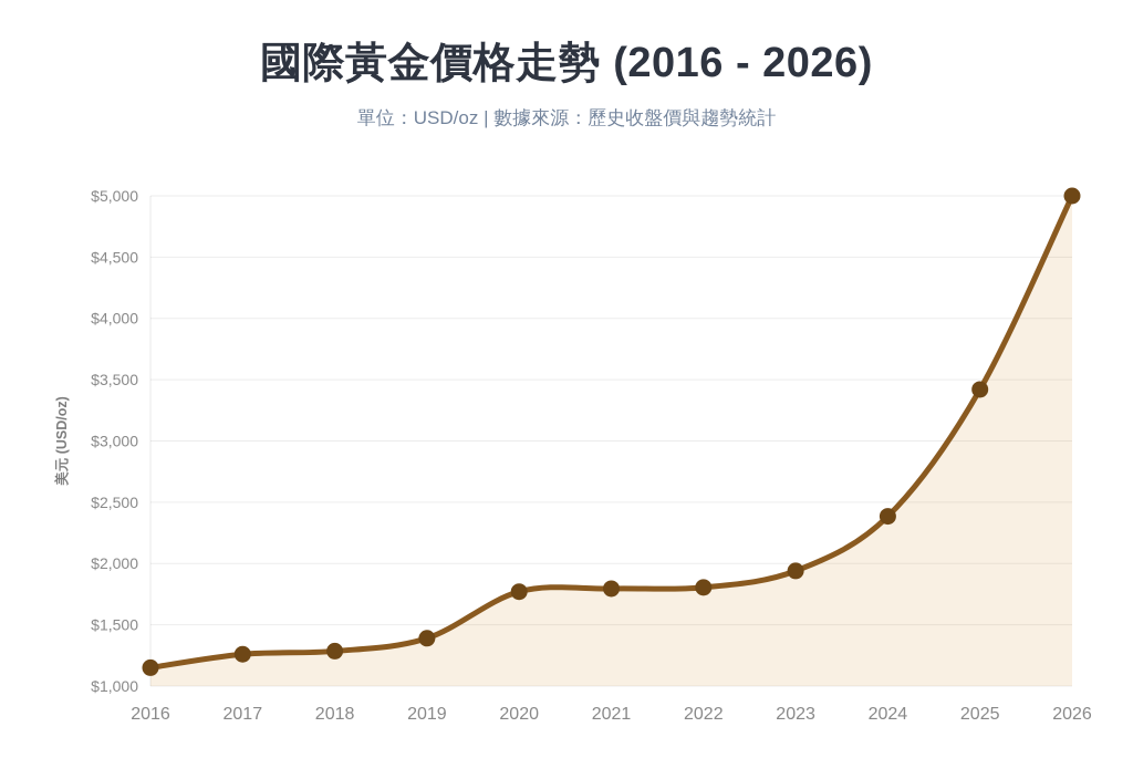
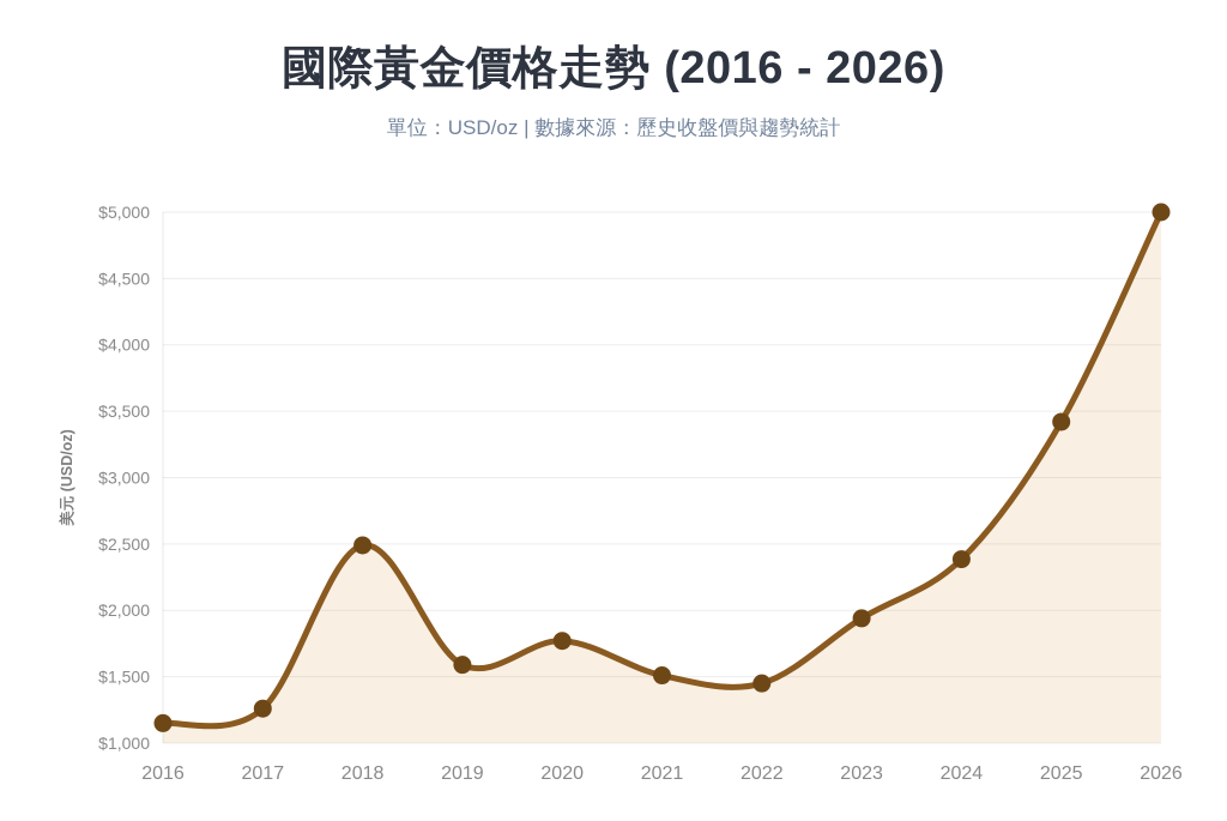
2018: $1280 -> $2490
2019: $1390 -> $1590
2021: $1800 -> $1510
2022: $1800 -> $1450
